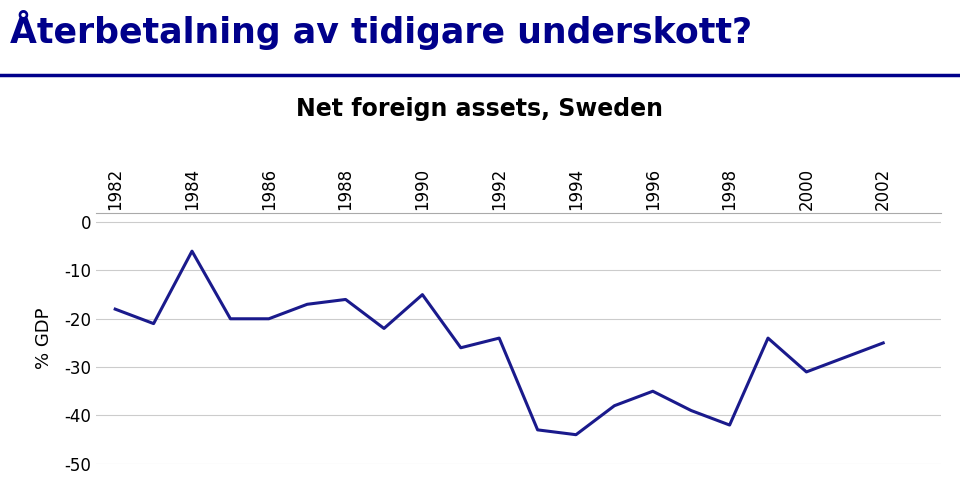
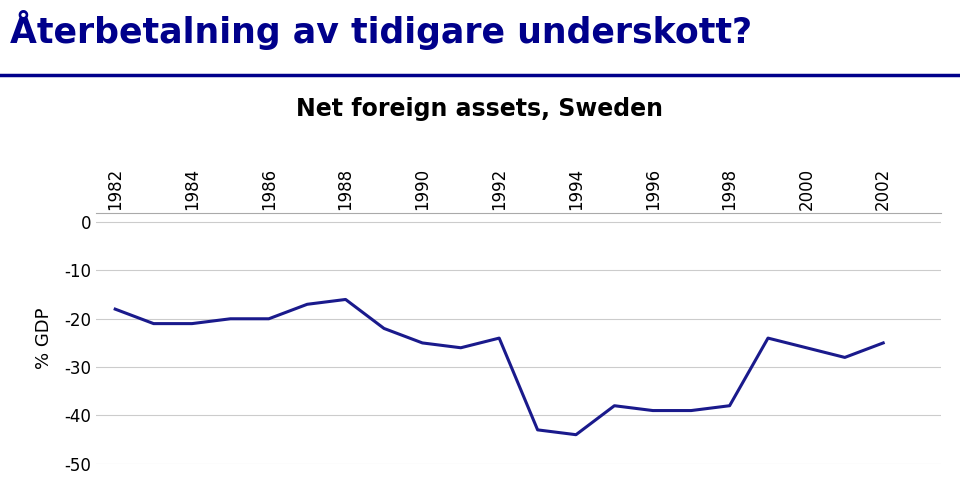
1984: -6 -> -21
1990: -15 -> -25
1996: -35 -> -39
1998: -42 -> -38
2000: -31 -> -26
